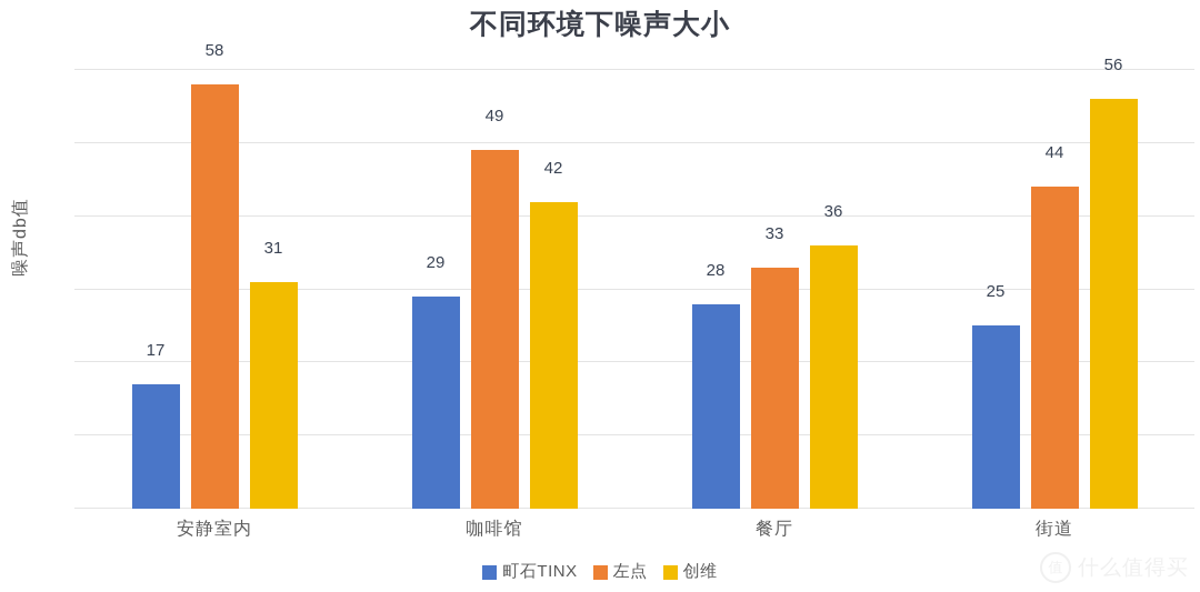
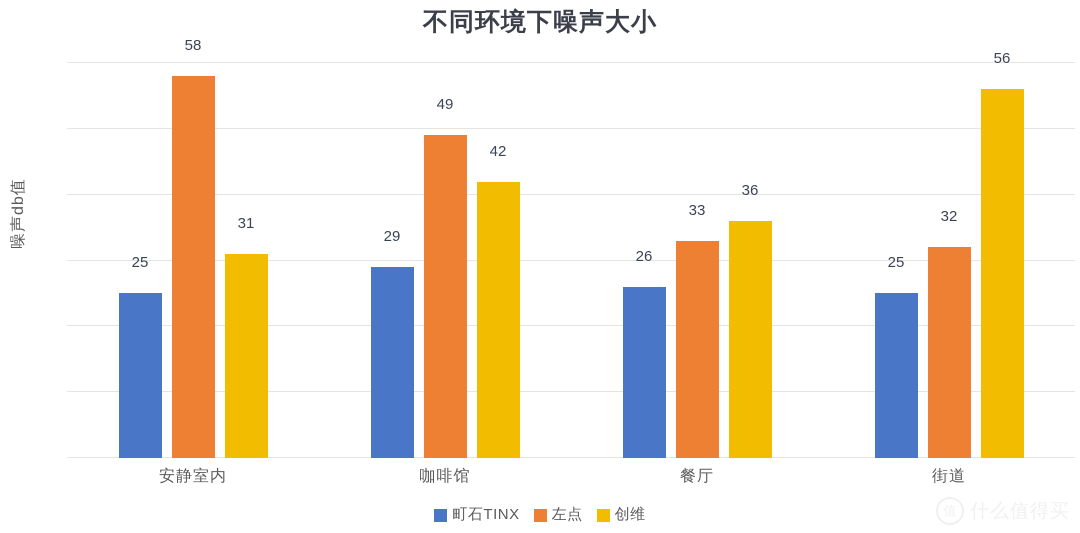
町石TINX/安静室内: 17 -> 25
町石TINX/餐厅: 28 -> 26
左点/街道: 44 -> 32
